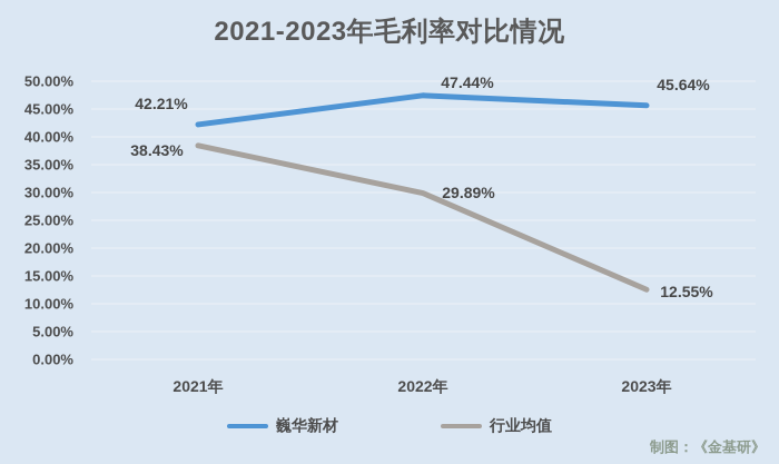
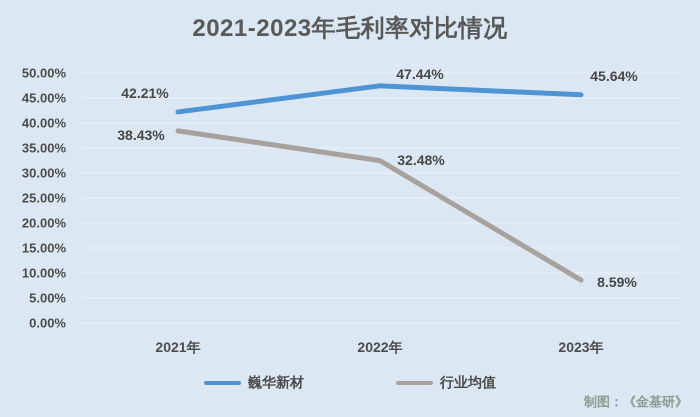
行业均值/2022年: 29.89% -> 32.48%
行业均值/2023年: 12.55% -> 8.59%
